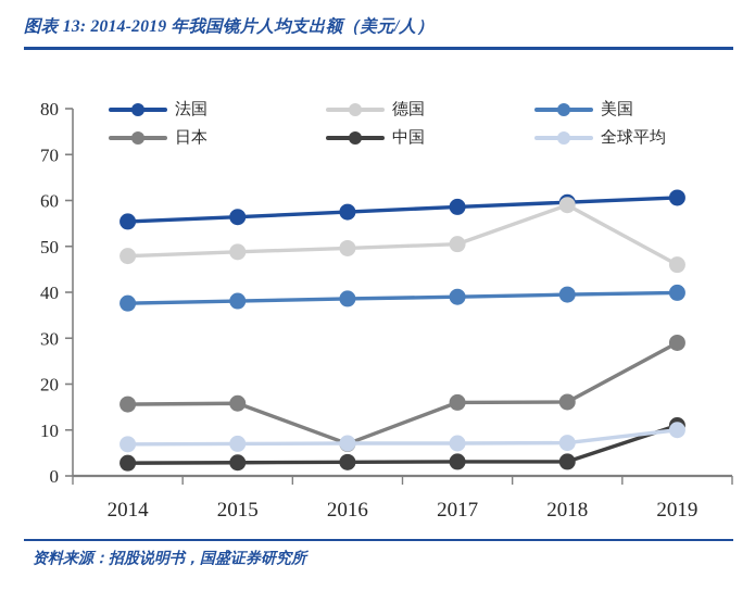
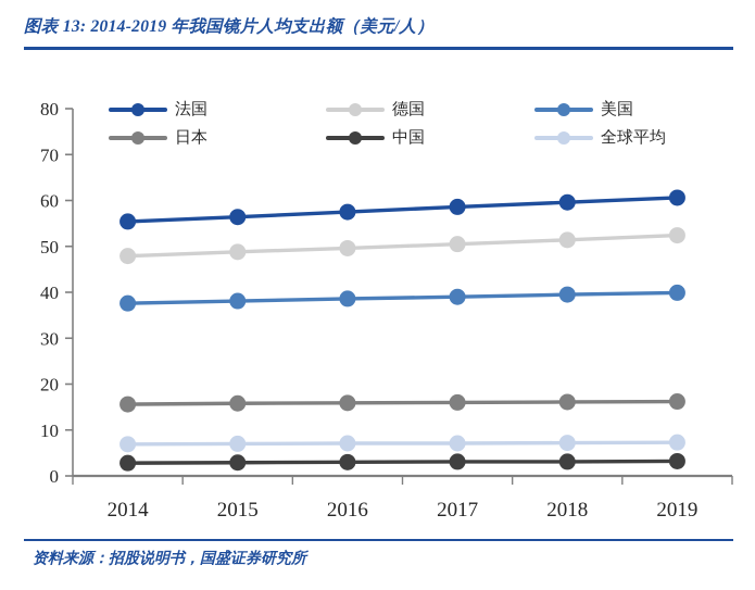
日本/2016: 7 -> 16
德国/2018: 59 -> 51
德国/2019: 46 -> 52
日本/2019: 29 -> 16
中国/2019: 11 -> 3
全球平均/2019: 10 -> 7
